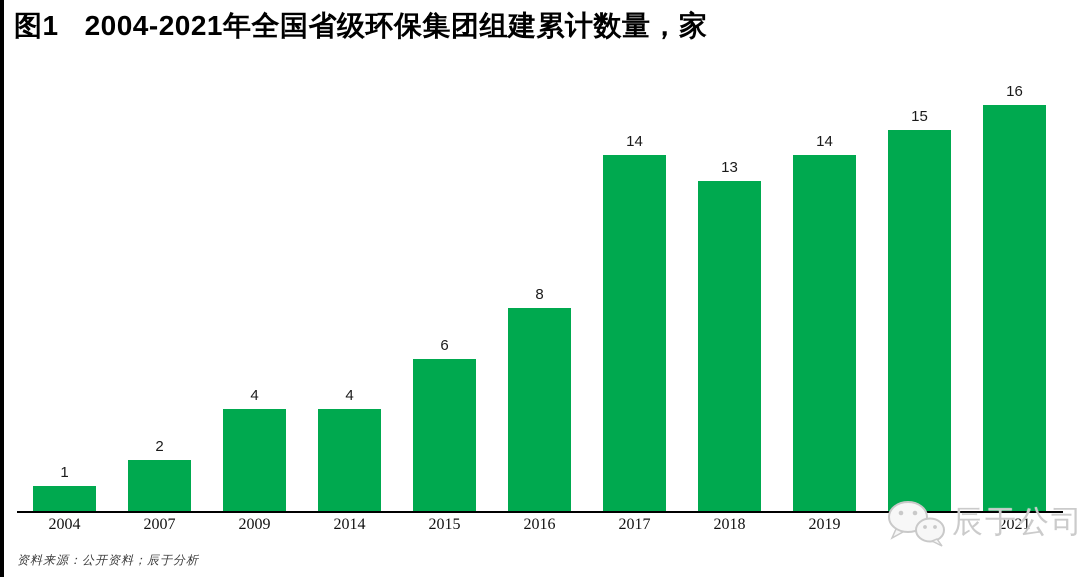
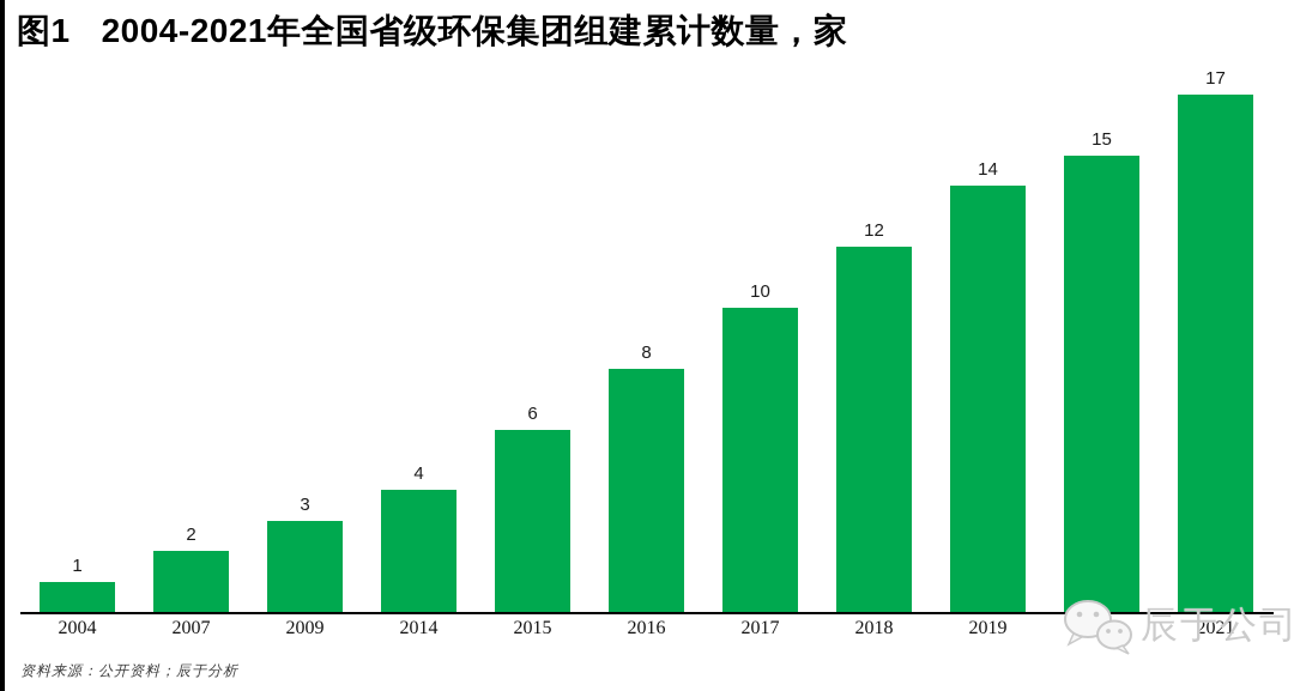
2009: 4 -> 3
2017: 14 -> 10
2018: 13 -> 12
2021: 16 -> 17
